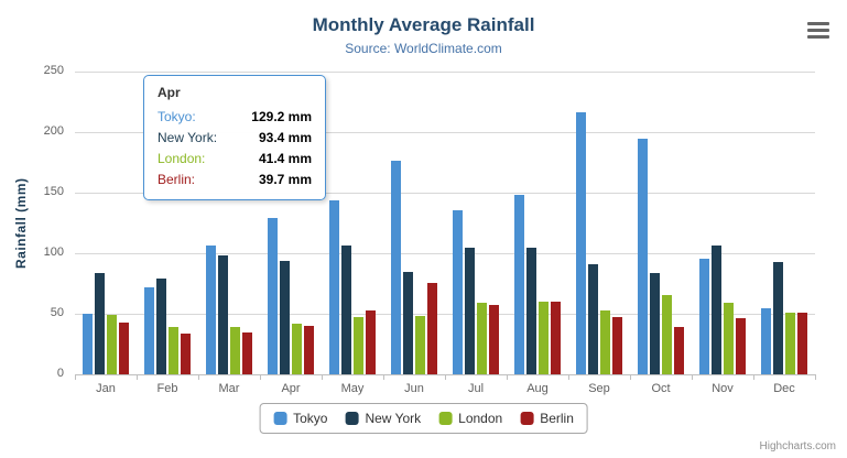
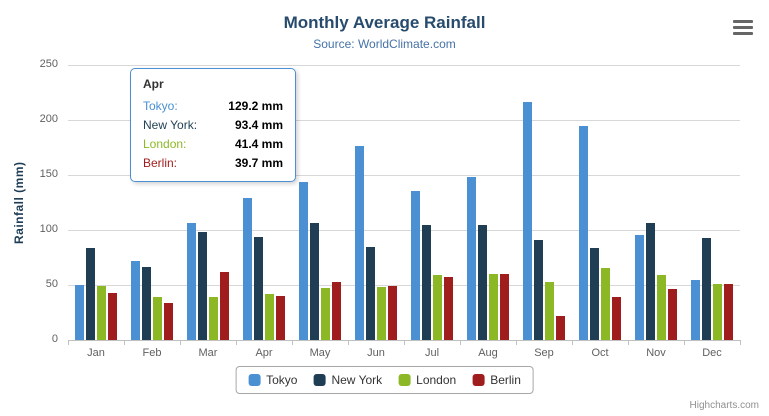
New York/Feb: 79 -> 66
Berlin/Mar: 34 -> 62
Berlin/Jun: 76 -> 49
Berlin/Sep: 48 -> 22
